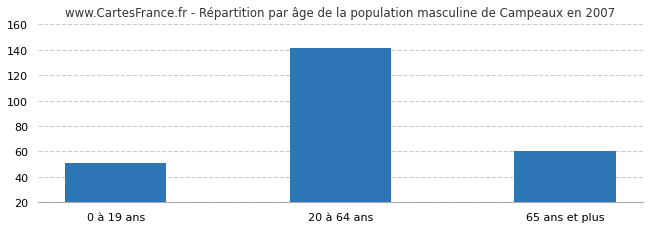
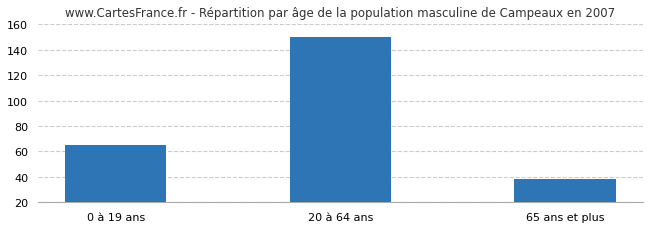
0 à 19 ans: 51 -> 65
20 à 64 ans: 141 -> 150
65 ans et plus: 60 -> 38
